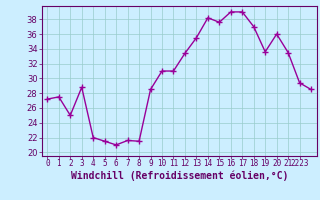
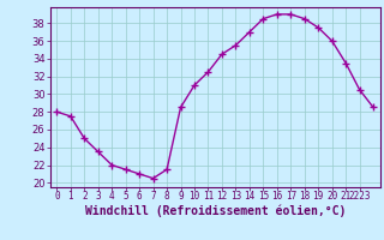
0: 27.2 -> 28.0
3: 28.8 -> 23.5
7: 21.6 -> 20.5
11: 31.0 -> 32.5
12: 33.4 -> 34.5
14: 38.2 -> 37.0
15: 37.6 -> 38.5
18: 37.0 -> 38.5
19: 33.6 -> 37.5
2223: 29.4 -> 30.5
